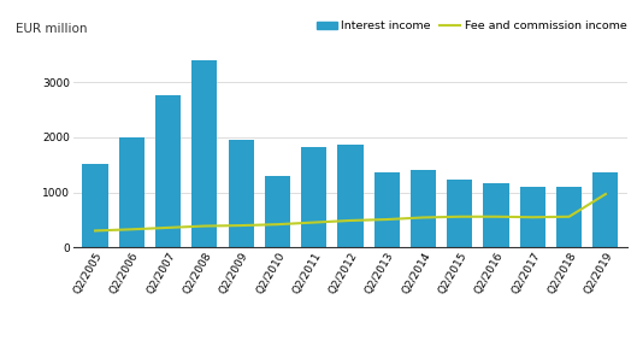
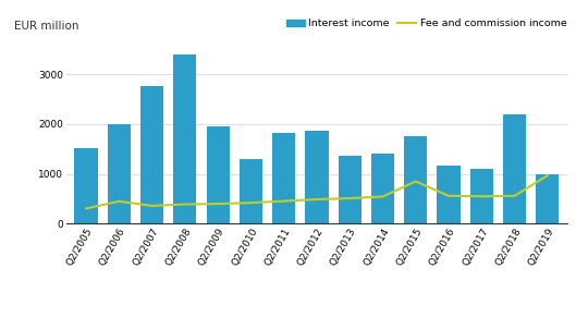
Fee and commission income/Q2/2006: 330 -> 450
Interest income/Q2/2015: 1240 -> 1750
Fee and commission income/Q2/2015: 560 -> 850
Interest income/Q2/2018: 1110 -> 2200
Interest income/Q2/2019: 1370 -> 1000
